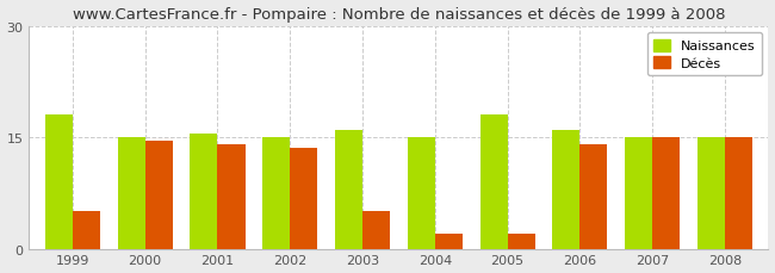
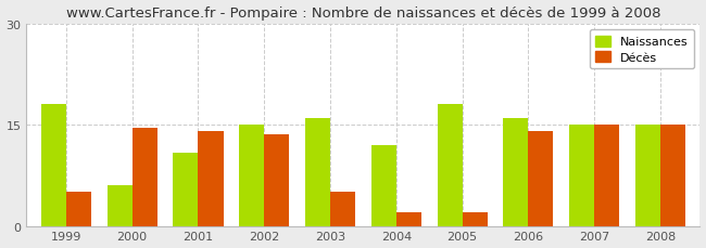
Naissances/2000: 15.0 -> 6.0
Naissances/2001: 15.5 -> 10.8
Naissances/2004: 15.0 -> 12.0
